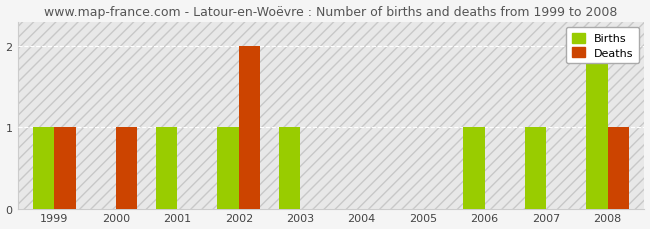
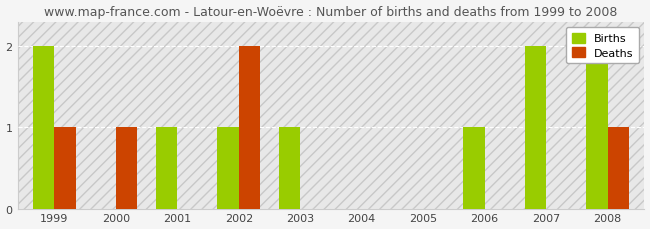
Births/1999: 1 -> 2
Births/2007: 1 -> 2
